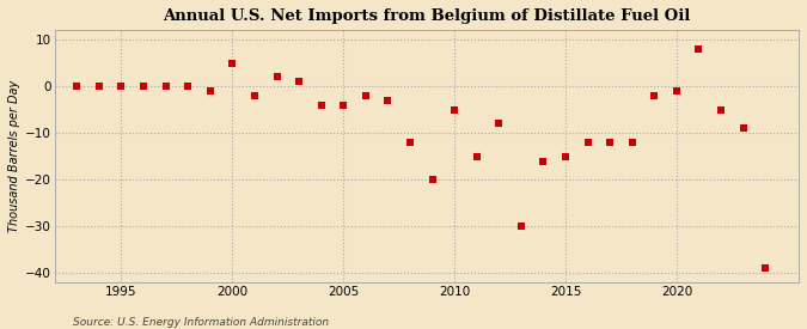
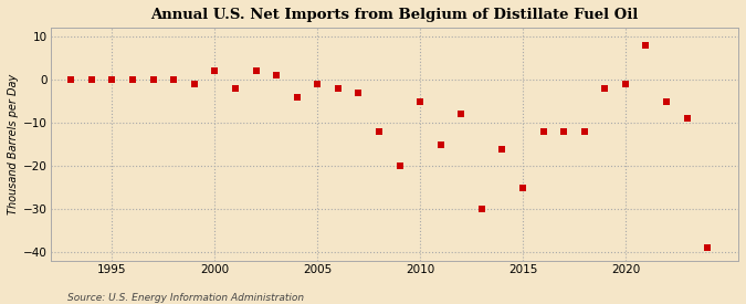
2000: 5 -> 2
2005: -4 -> -1
2015: -15 -> -25
